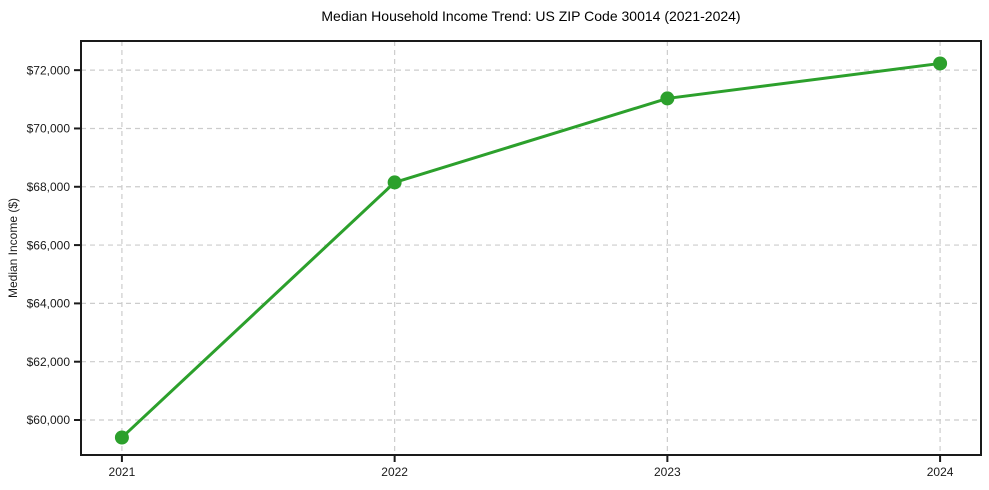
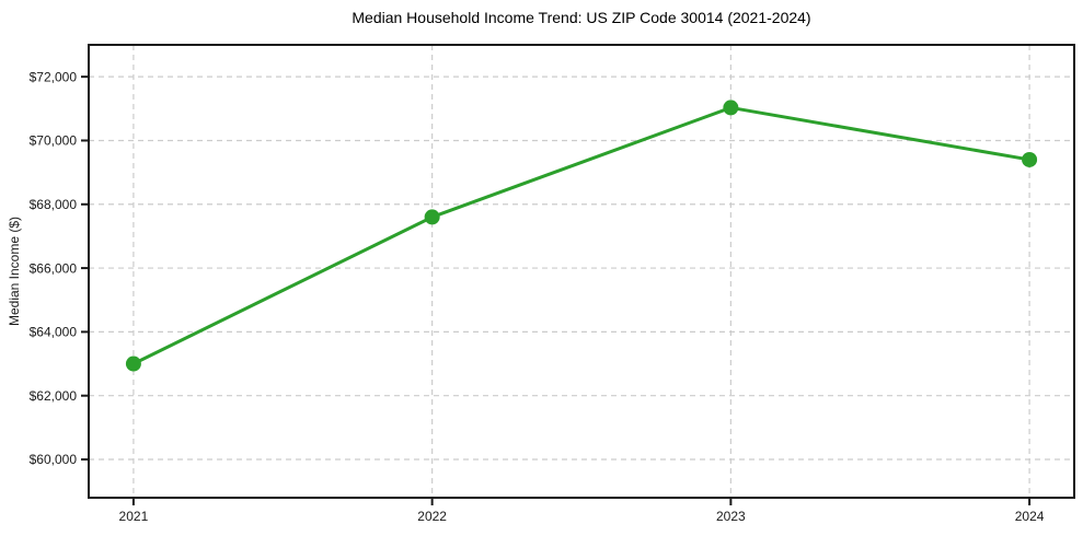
2021: $59400 -> $63000
2022: $68200 -> $67600
2024: $72200 -> $69400
